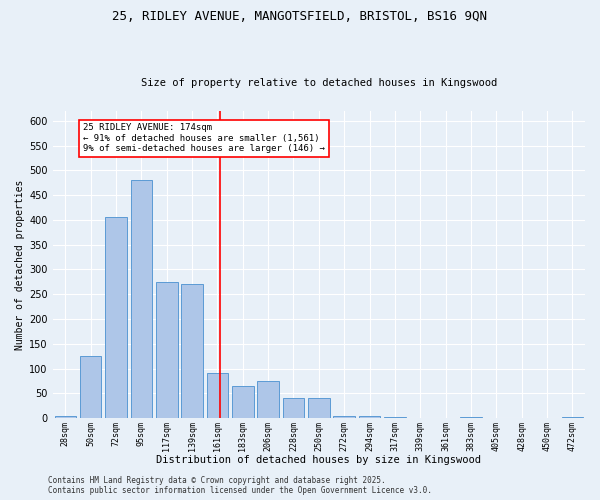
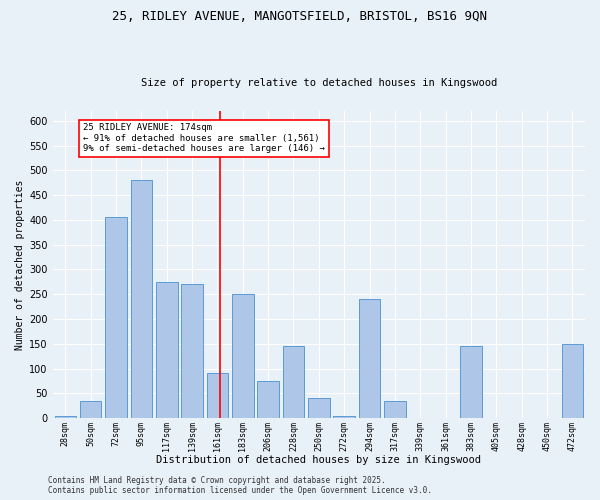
50sqm: 125 -> 35
183sqm: 65 -> 250
228sqm: 40 -> 145
294sqm: 5 -> 240
317sqm: 3 -> 35
383sqm: 3 -> 145
472sqm: 3 -> 150
